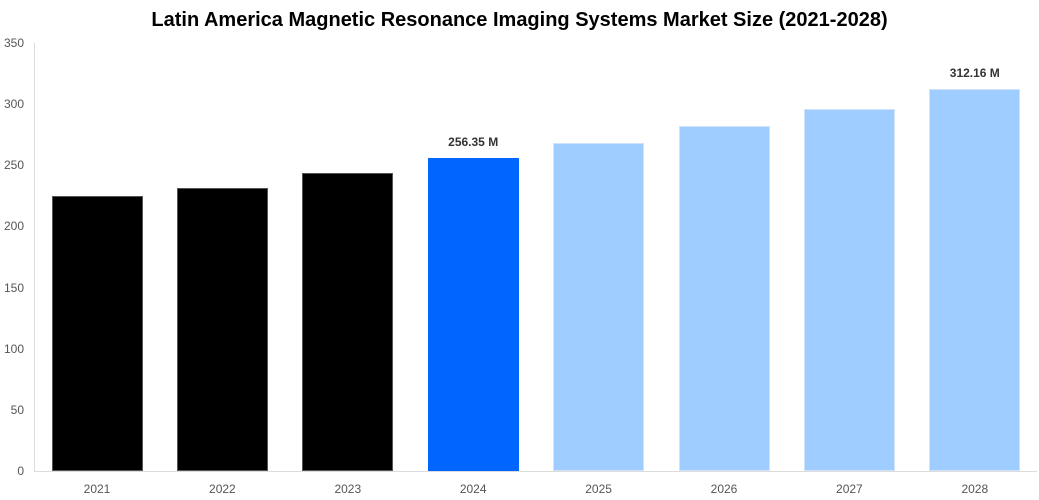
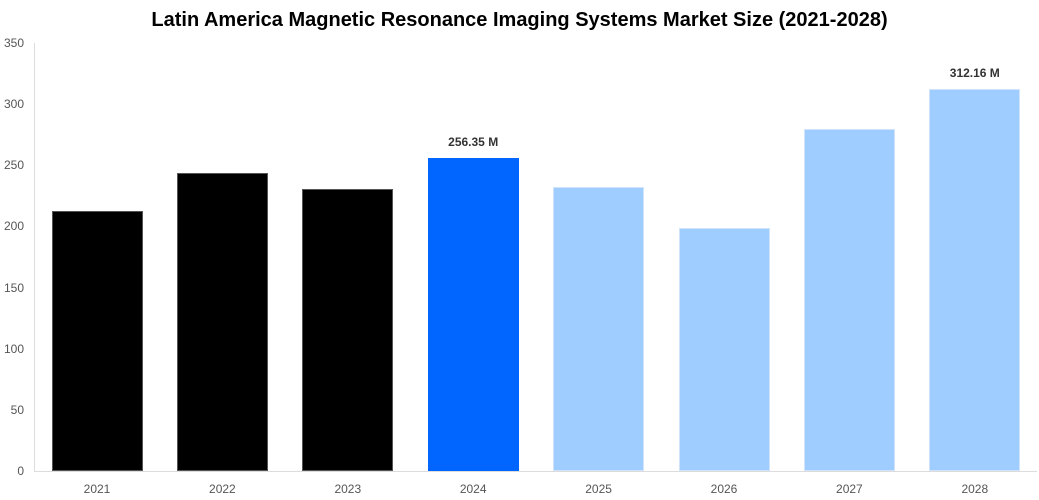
2021: 225 -> 213
2022: 231 -> 244
2023: 244 -> 231
2025: 269 -> 232
2026: 282 -> 199
2027: 296 -> 280
